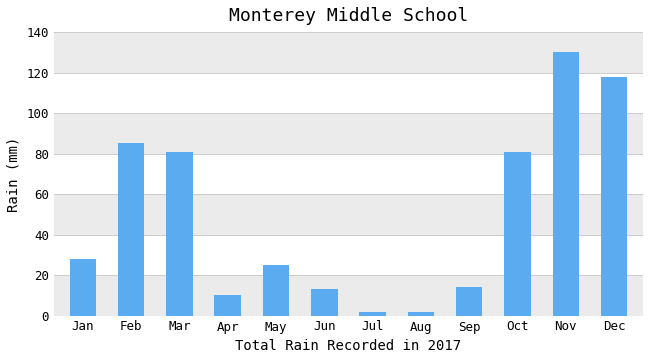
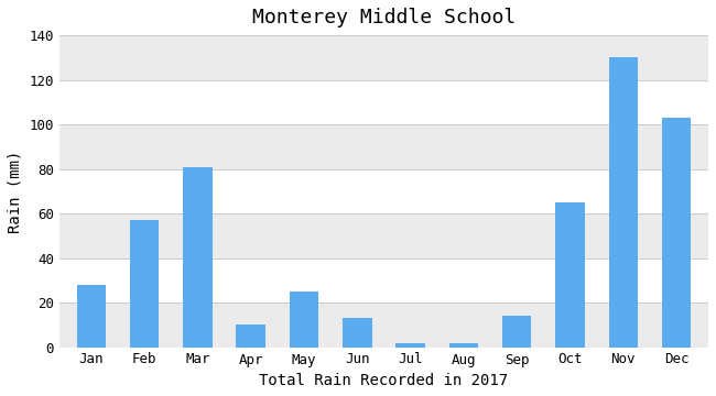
Feb: 85 -> 57
Oct: 81 -> 65
Dec: 118 -> 103
